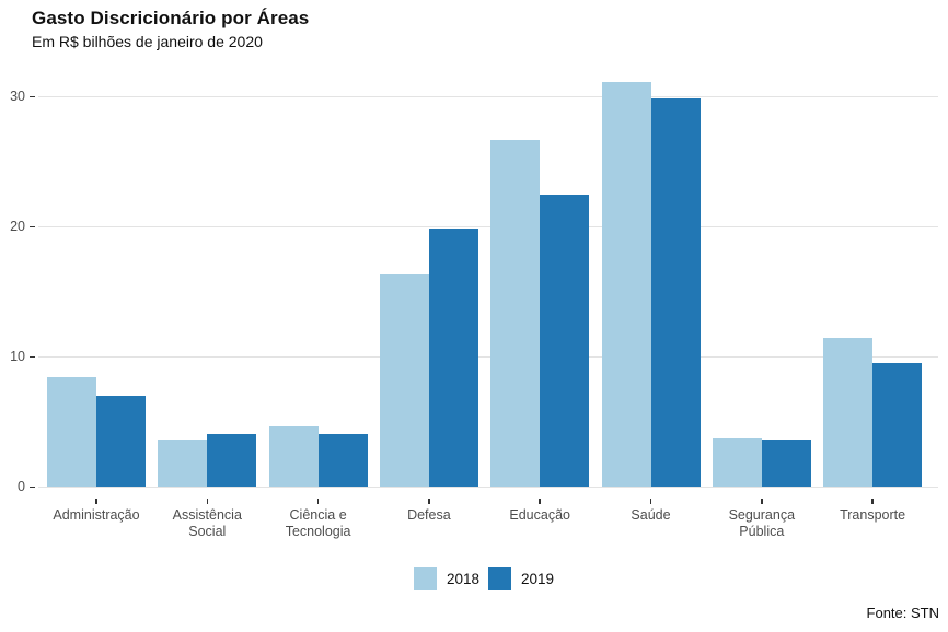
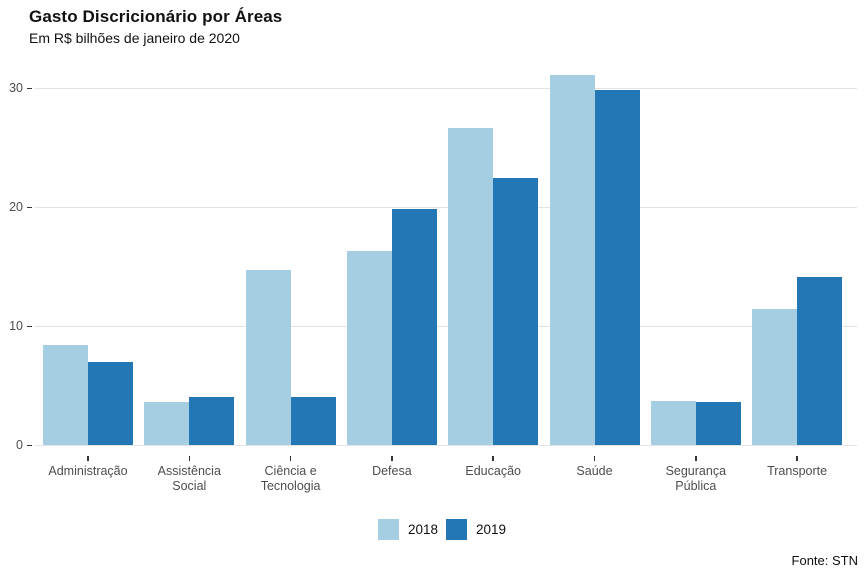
2018/Ciência e Tecnologia: 4.6 -> 14.7
2019/Transporte: 9.5 -> 14.1
